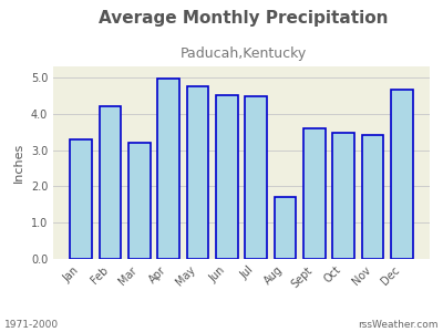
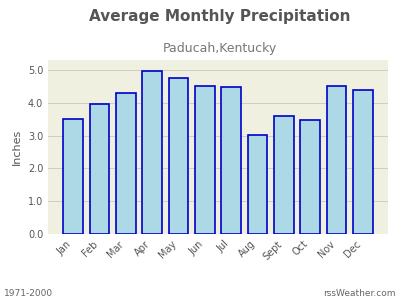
Jan: 3.30 -> 3.50
Feb: 4.20 -> 3.97
Mar: 3.20 -> 4.30
Aug: 1.70 -> 3.02
Nov: 3.40 -> 4.52
Dec: 4.65 -> 4.40
